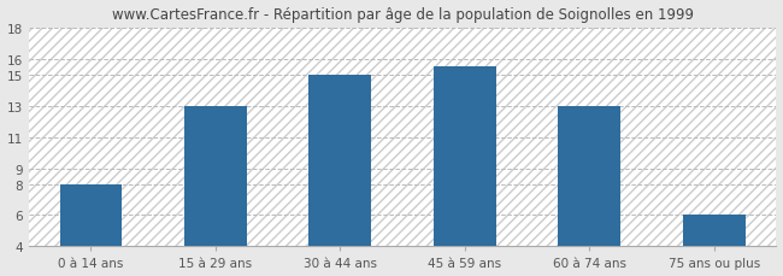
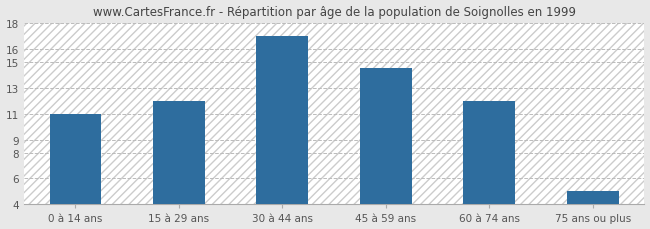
0 à 14 ans: 8.0 -> 11.0
15 à 29 ans: 13.0 -> 12.0
30 à 44 ans: 15.0 -> 17.0
45 à 59 ans: 15.5 -> 14.5
60 à 74 ans: 13.0 -> 12.0
75 ans ou plus: 6.0 -> 5.0
